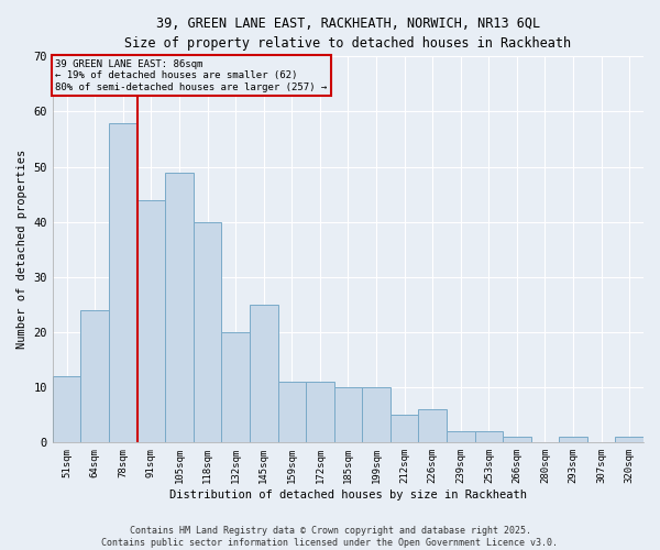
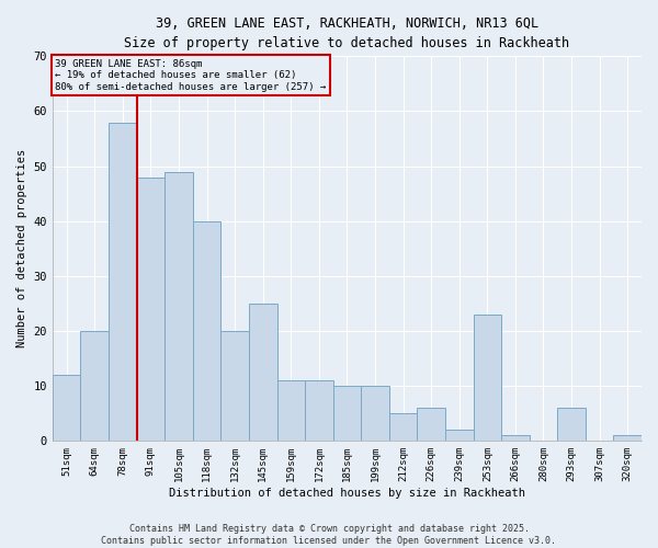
64sqm: 24 -> 20
91sqm: 44 -> 48
253sqm: 2 -> 23
293sqm: 1 -> 6
